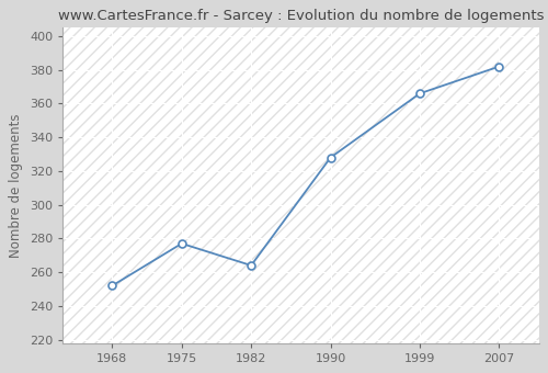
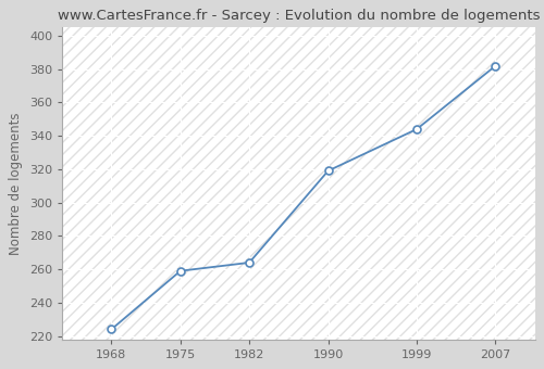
1968: 252 -> 224
1975: 277 -> 259
1990: 328 -> 319
1999: 366 -> 344
